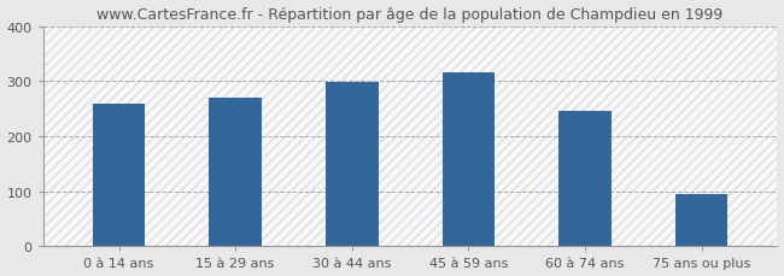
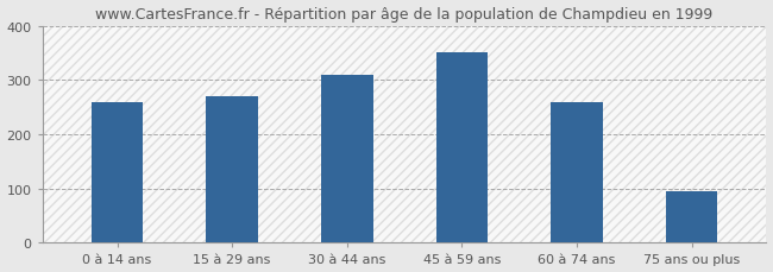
30 à 44 ans: 298 -> 310
45 à 59 ans: 316 -> 350
60 à 74 ans: 245 -> 260
